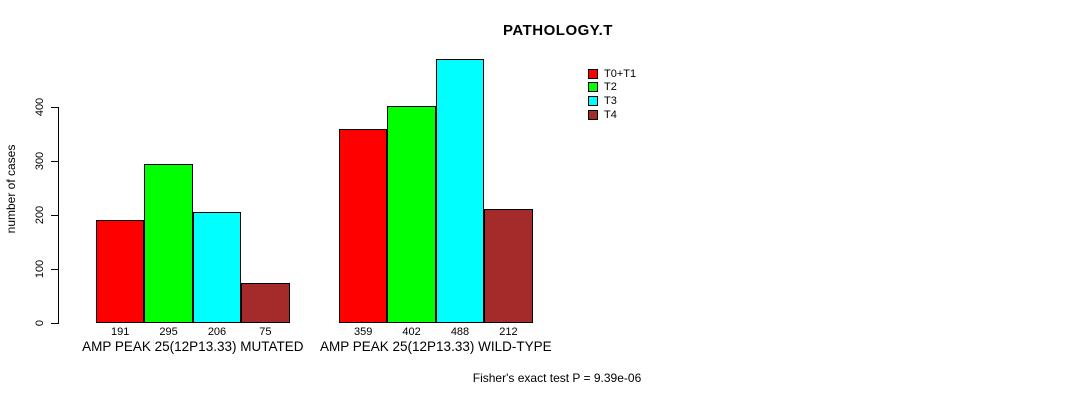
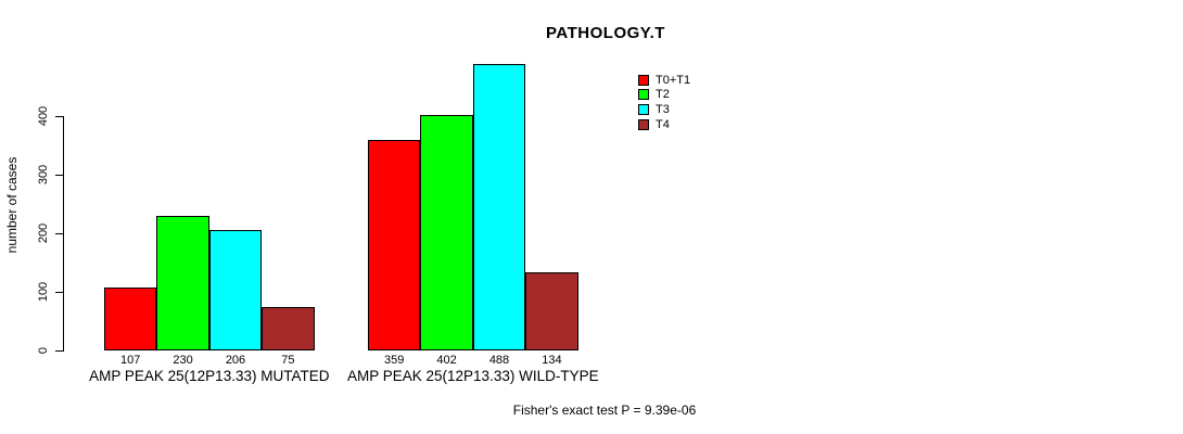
T0+T1/AMP PEAK 25(12P13.33) MUTATED: 191 -> 107
T2/AMP PEAK 25(12P13.33) MUTATED: 295 -> 230
T4/AMP PEAK 25(12P13.33) WILD-TYPE: 212 -> 134
